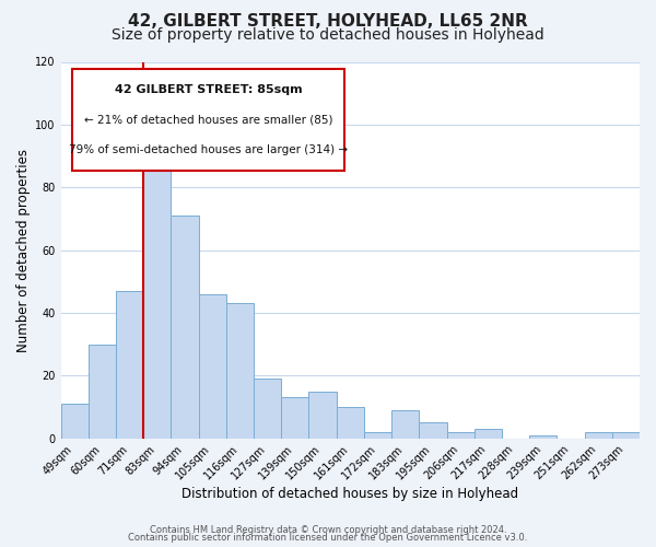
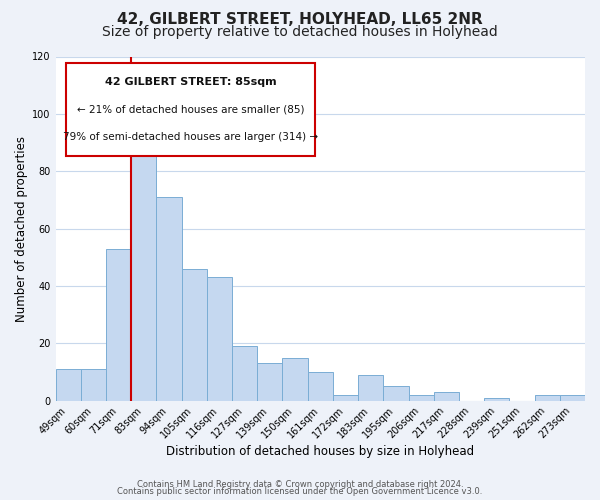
60sqm: 30 -> 11
71sqm: 47 -> 53
